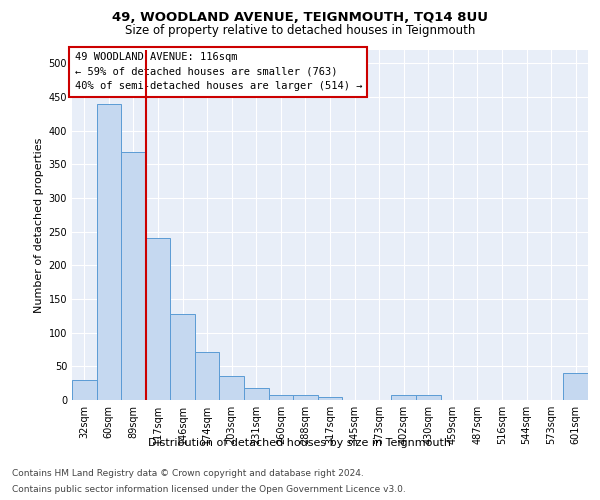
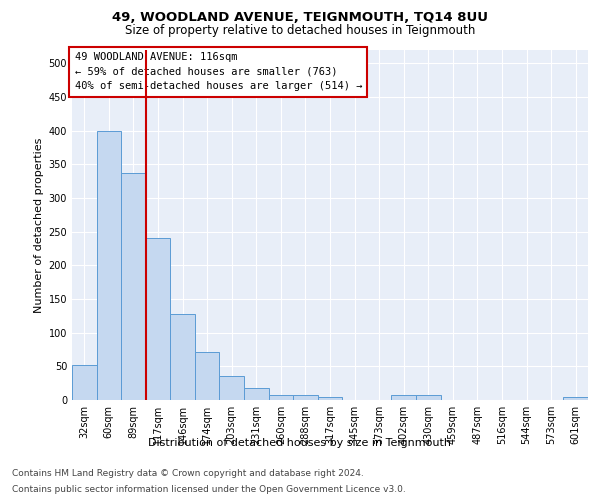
32sqm: 30 -> 52
60sqm: 440 -> 400
89sqm: 368 -> 338
601sqm: 40 -> 5
